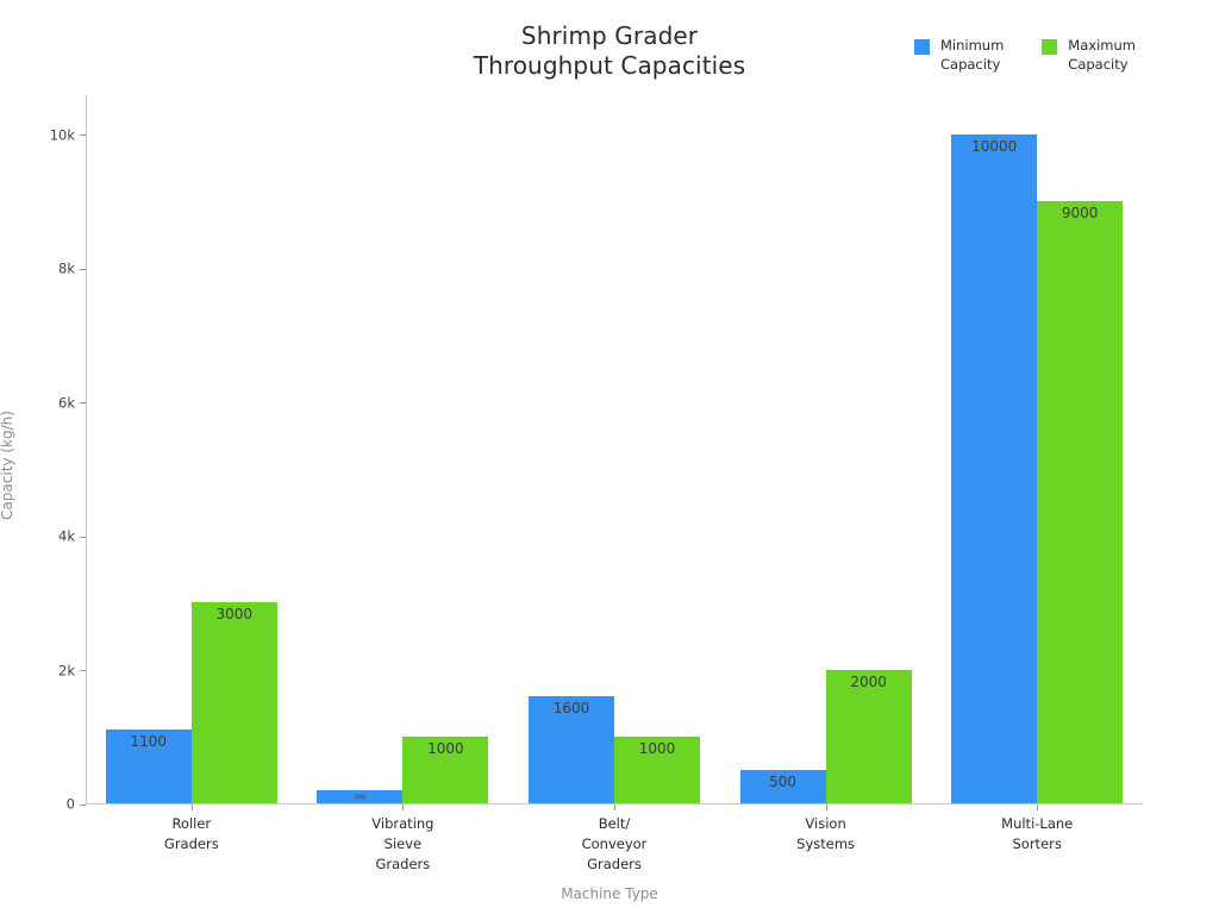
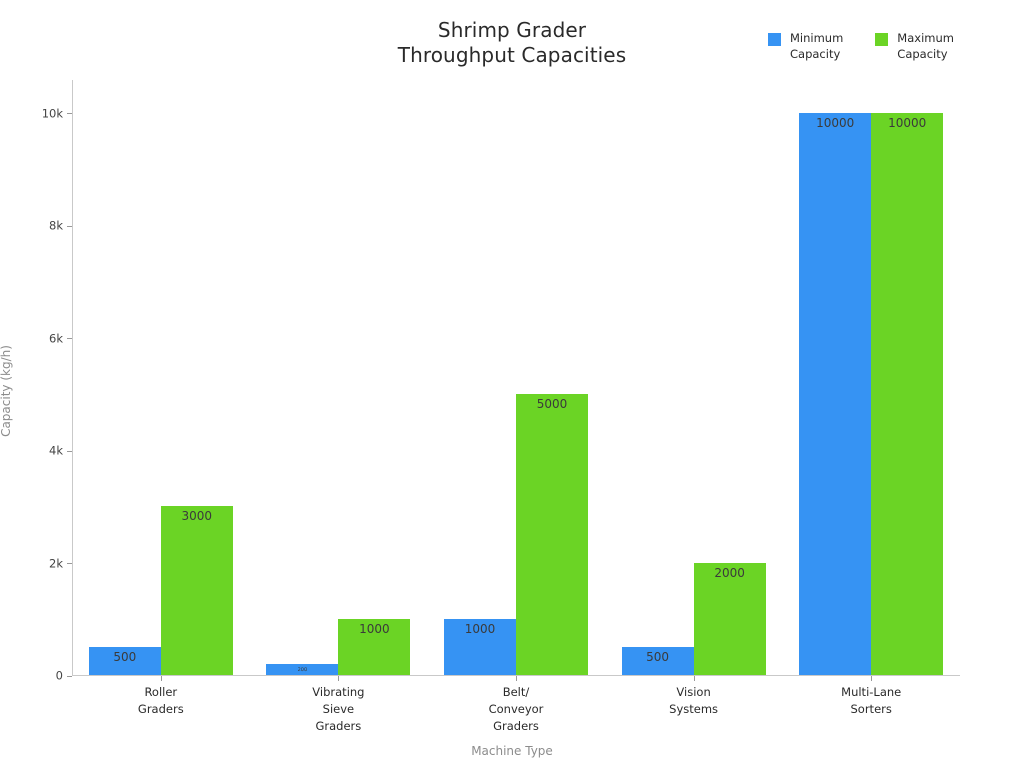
Minimum Capacity/Roller Graders: 1100 -> 500
Minimum Capacity/Belt/ Conveyor Graders: 1600 -> 1000
Maximum Capacity/Belt/ Conveyor Graders: 1000 -> 5000
Maximum Capacity/Multi-Lane Sorters: 9000 -> 10000
